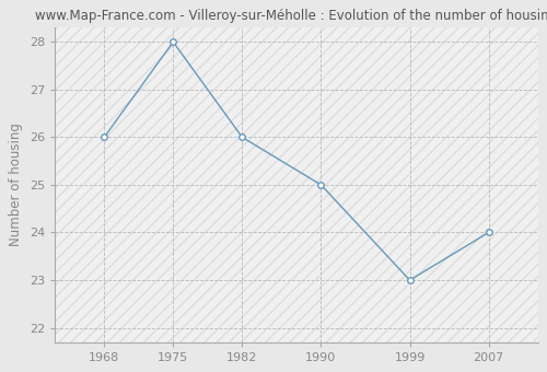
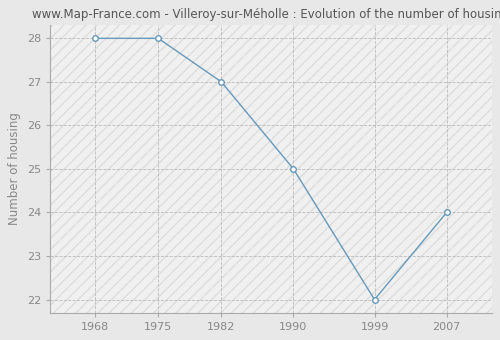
1968: 26 -> 28
1982: 26 -> 27
1999: 23 -> 22
